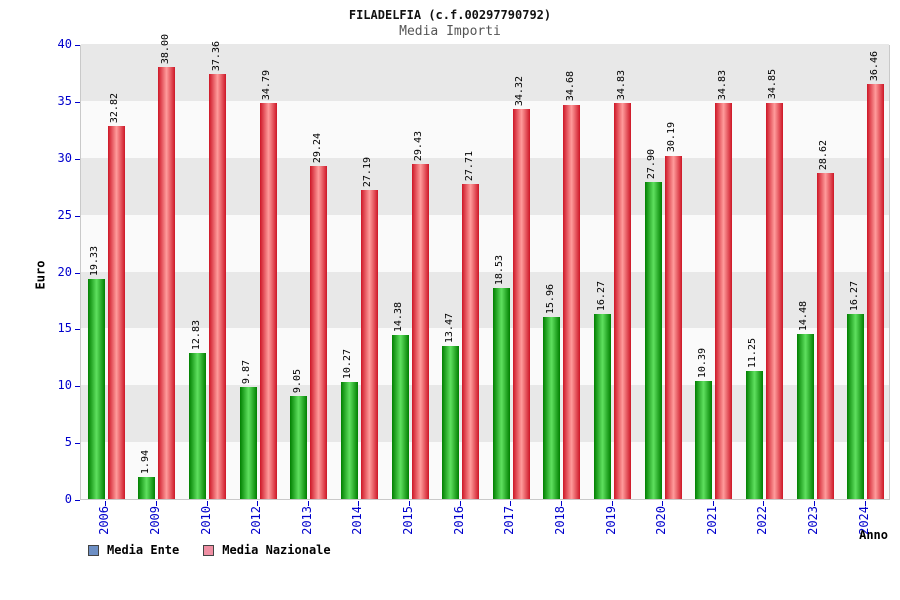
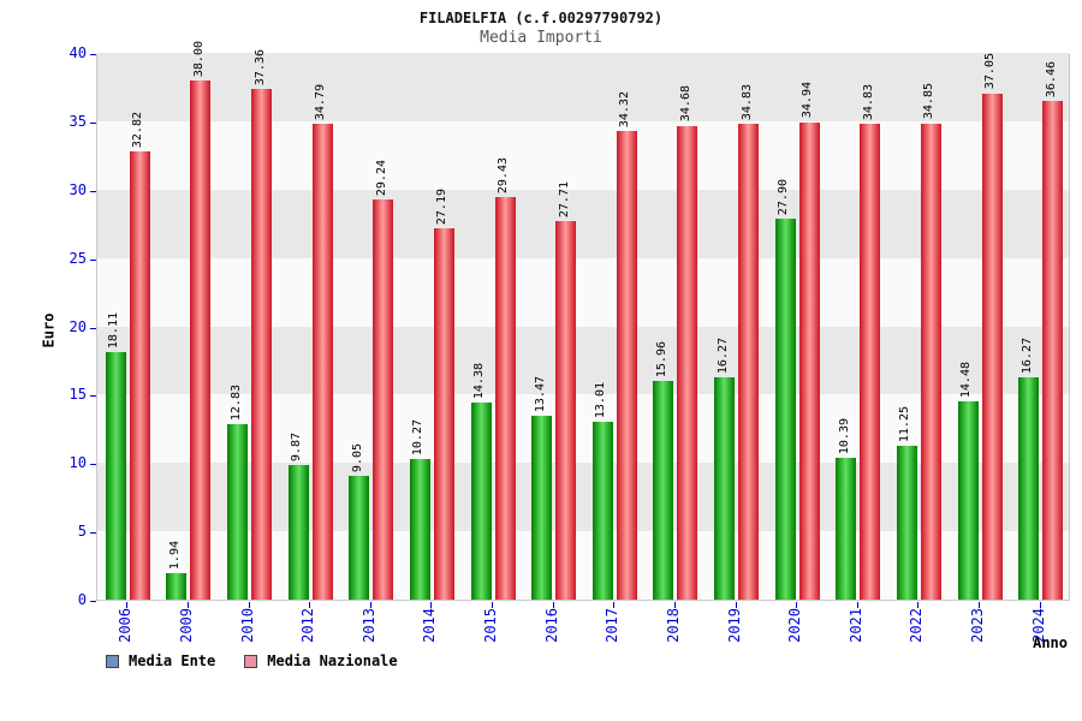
Media Ente/2006: 19.33 -> 18.11
Media Ente/2017: 18.53 -> 13.01
Media Nazionale/2020: 30.19 -> 34.94
Media Nazionale/2023: 28.62 -> 37.05
